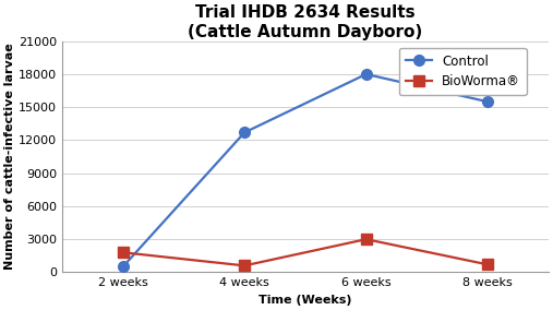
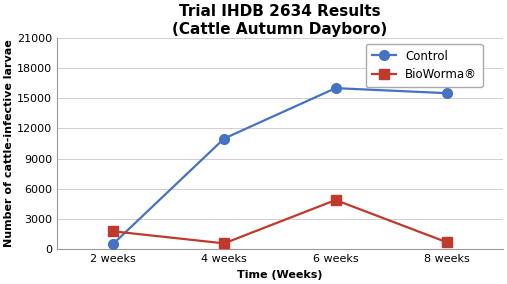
Control/4 weeks: 12700 -> 11000
Control/6 weeks: 18000 -> 16000
BioWorma®/6 weeks: 3000 -> 4900
